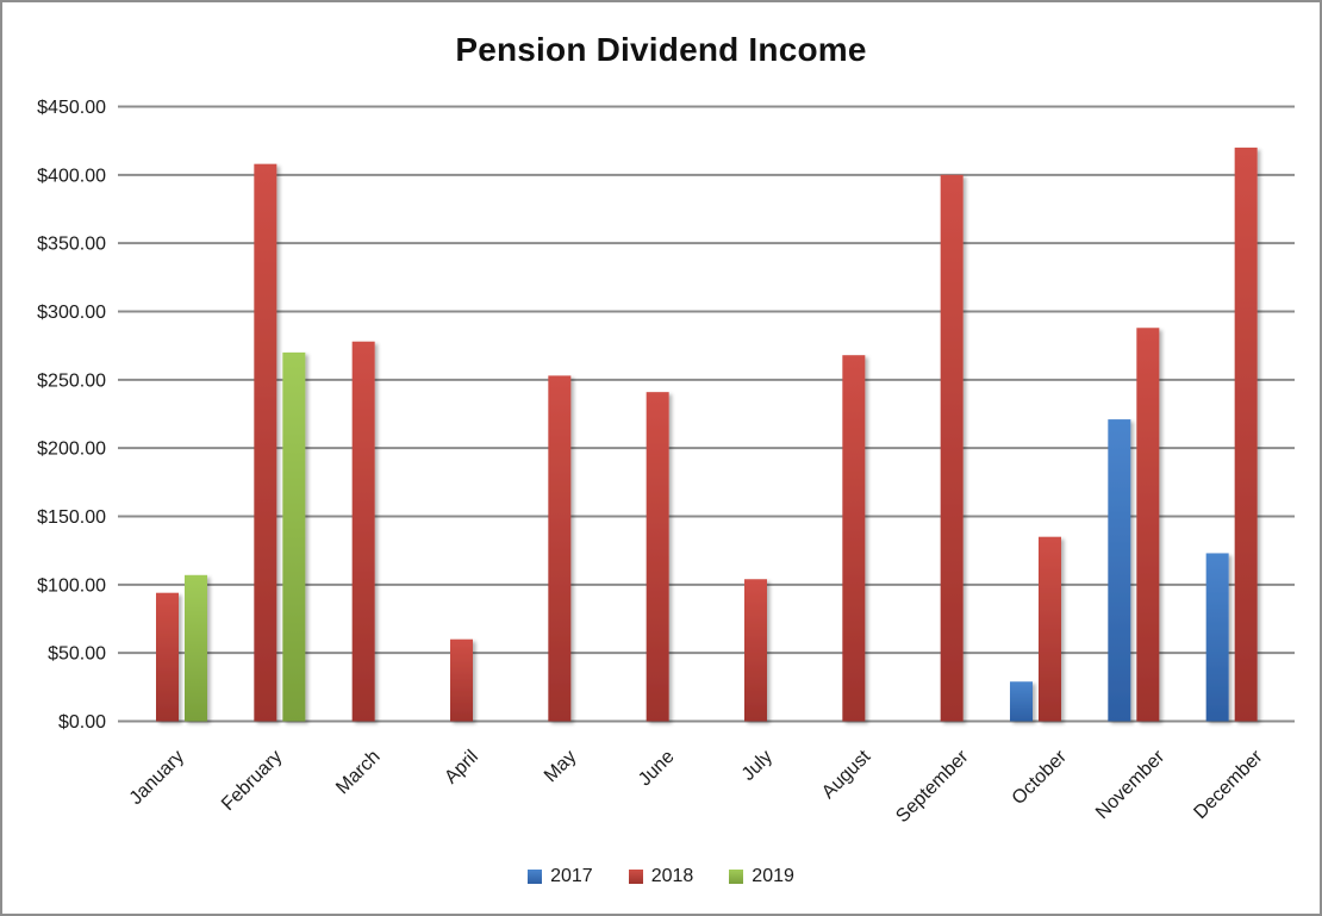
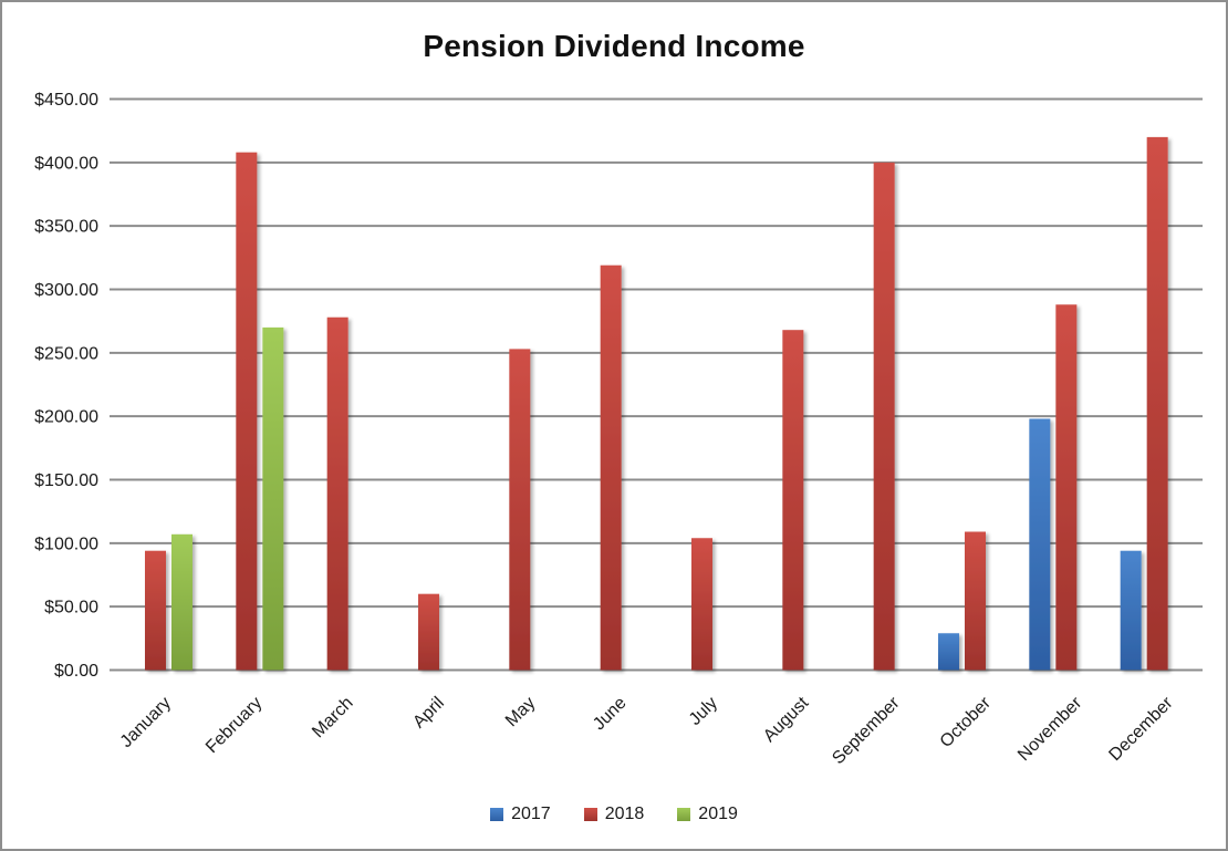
2018/June: $241 -> $319
2018/October: $135 -> $109
2017/November: $221 -> $198
2017/December: $123 -> $94
